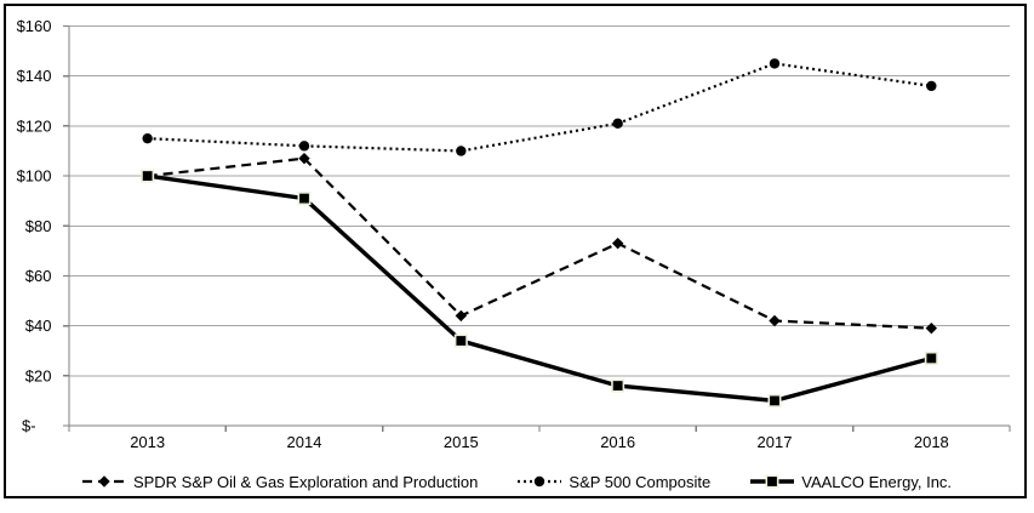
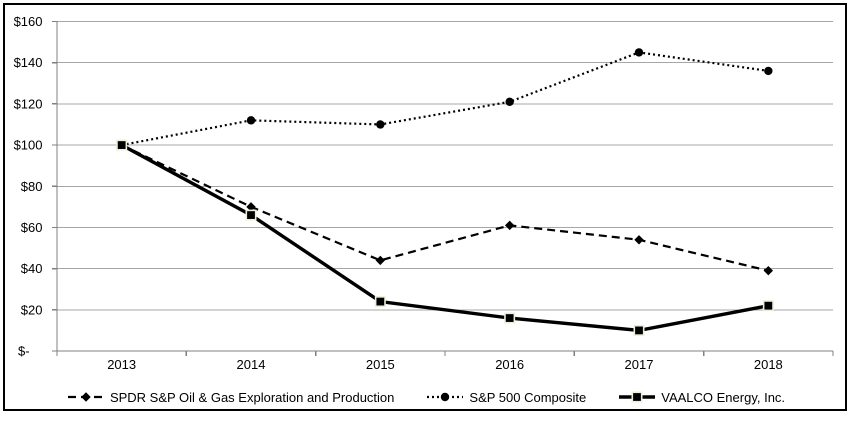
S&P 500 Composite/2013: $115 -> $100
SPDR S&P Oil & Gas Exploration and Production/2014: $107 -> $70
VAALCO Energy, Inc./2014: $91 -> $66
VAALCO Energy, Inc./2015: $34 -> $24
SPDR S&P Oil & Gas Exploration and Production/2016: $73 -> $61
SPDR S&P Oil & Gas Exploration and Production/2017: $42 -> $54
VAALCO Energy, Inc./2018: $27 -> $22
